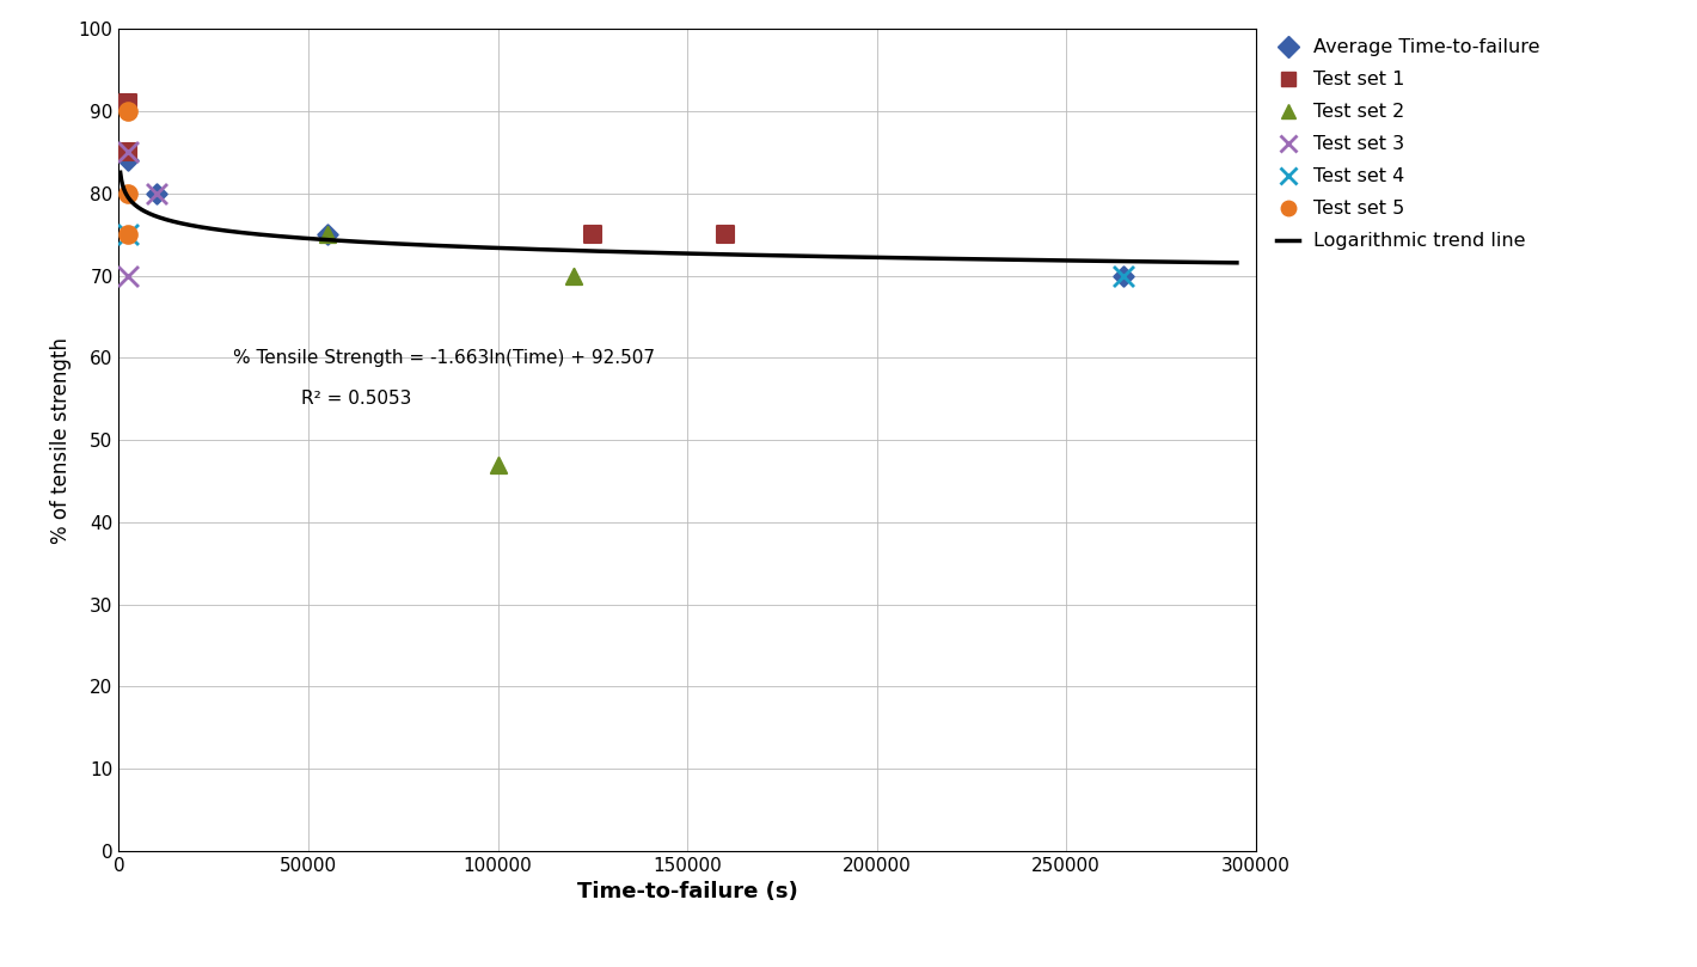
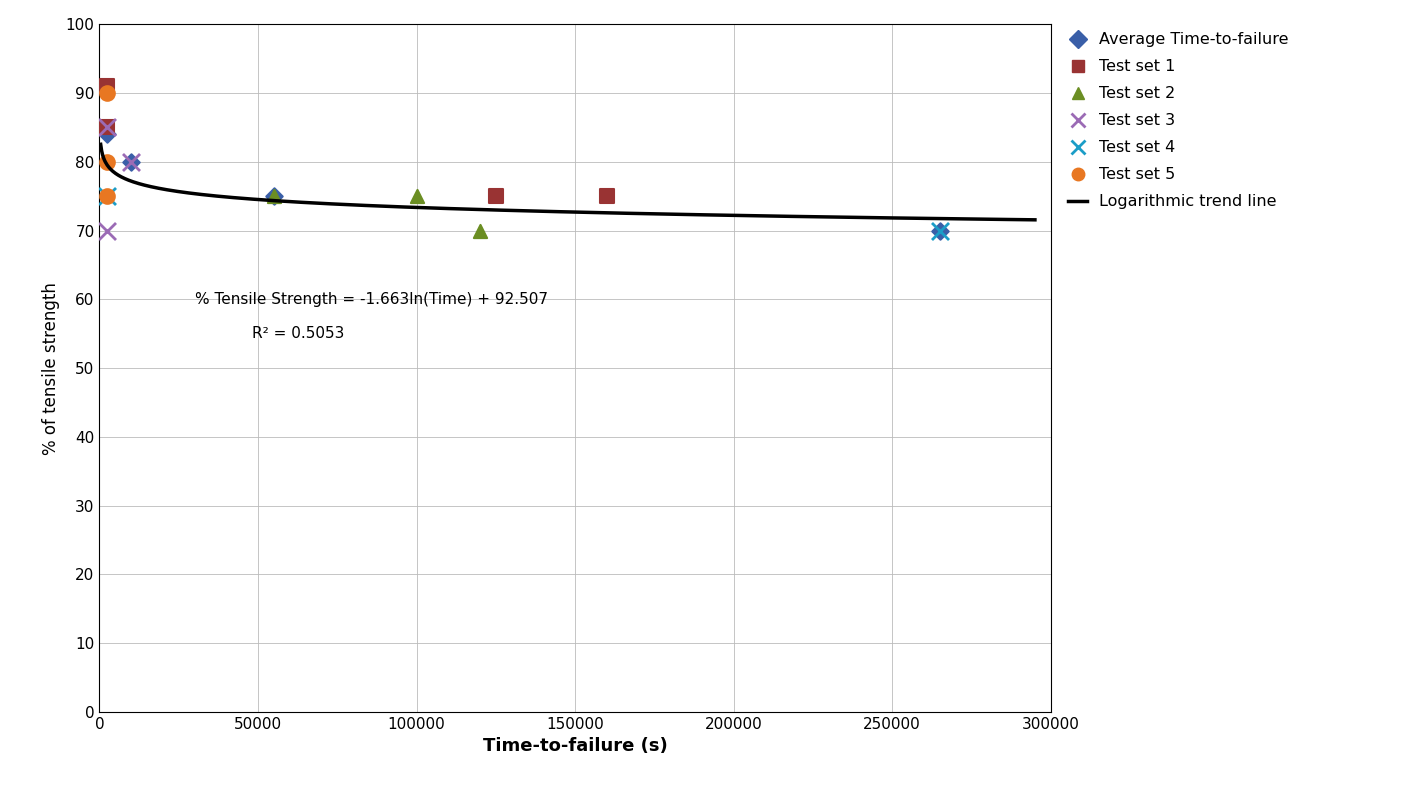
Test set 2/100000: 47 -> 75
